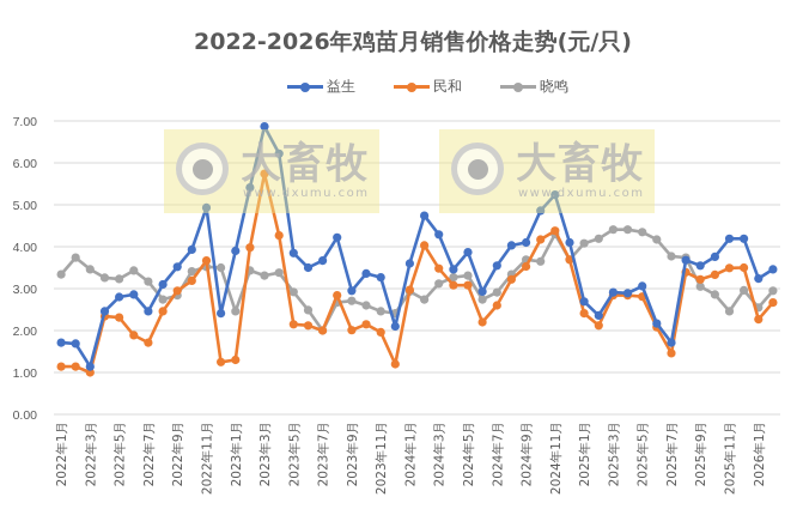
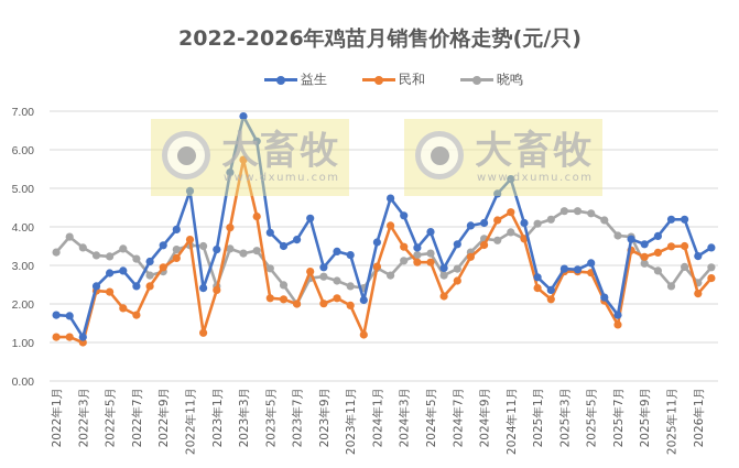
益生/2023年1月: 3.9 -> 3.4
民和/2023年1月: 1.3 -> 2.4
晓鸣/2024年11月: 4.3 -> 3.9
